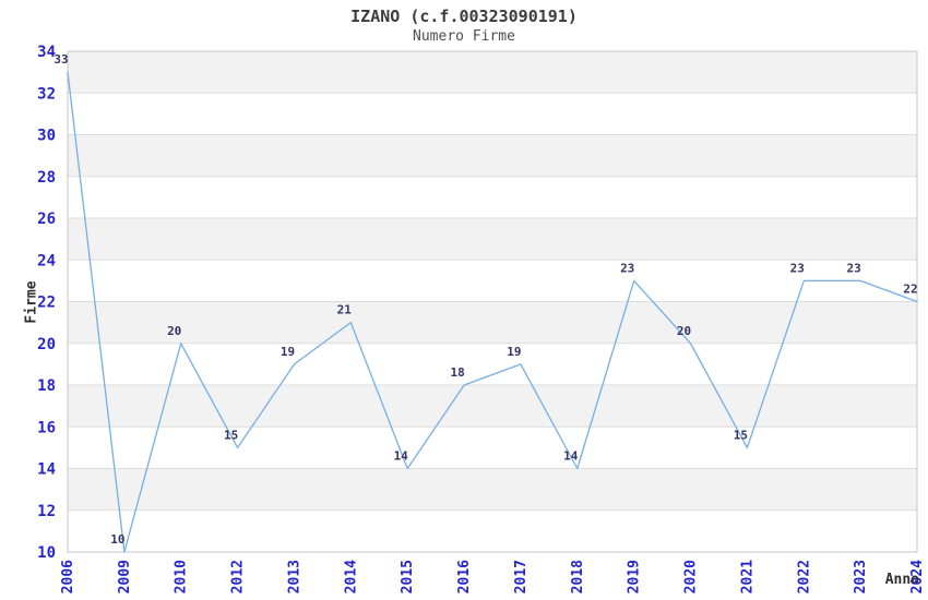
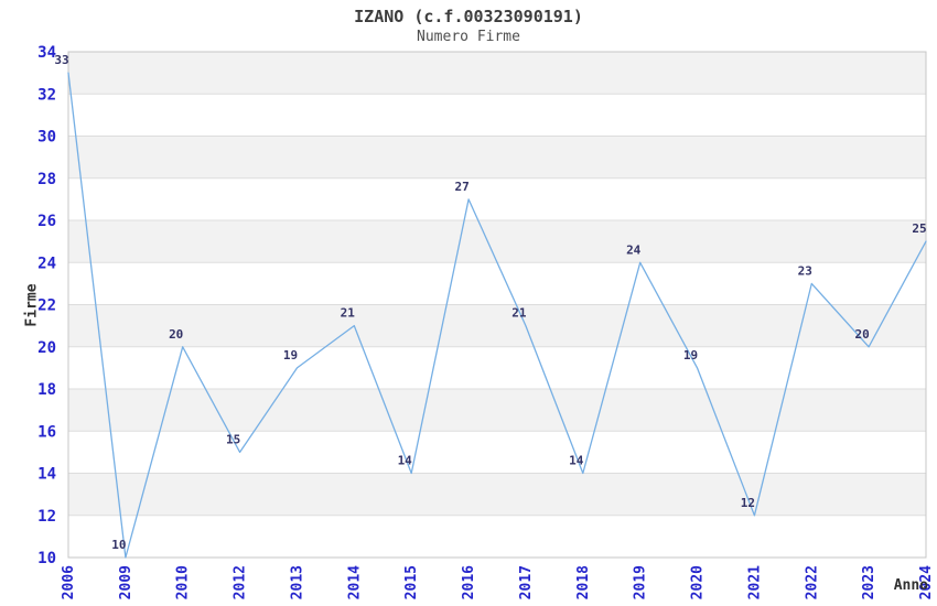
2016: 18 -> 27
2017: 19 -> 21
2019: 23 -> 24
2020: 20 -> 19
2021: 15 -> 12
2023: 23 -> 20
2024: 22 -> 25
